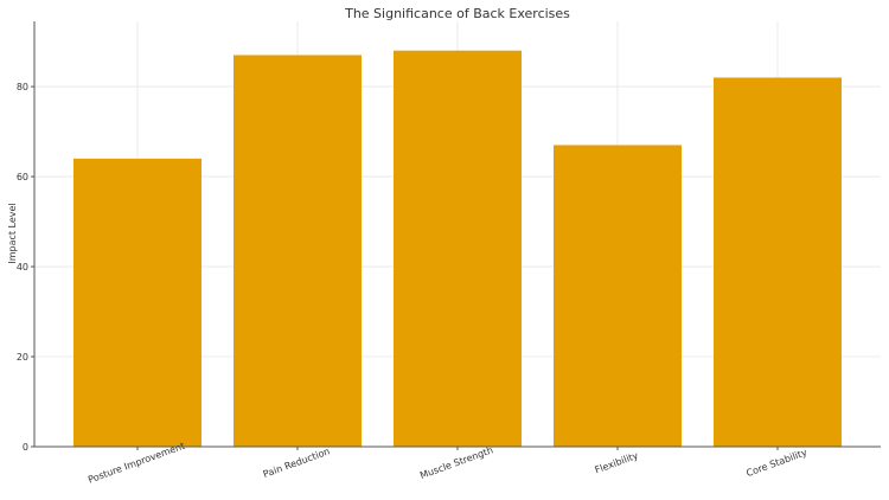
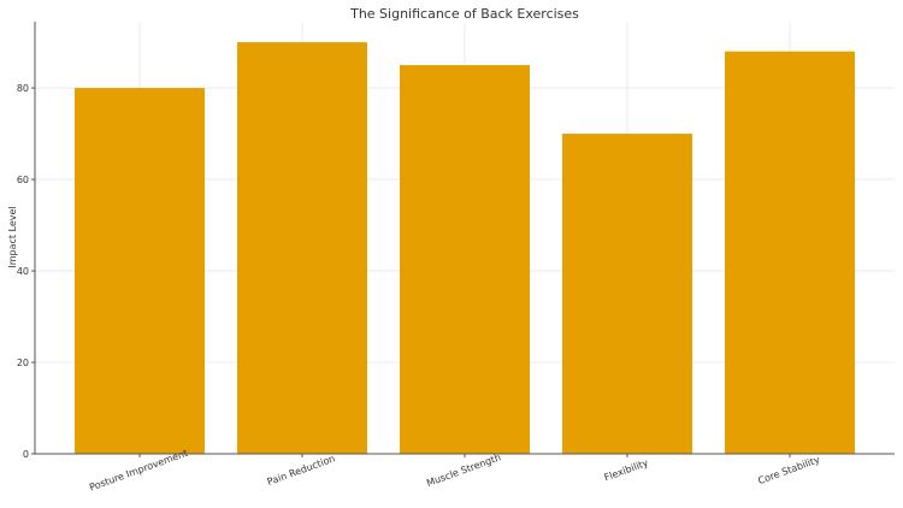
Posture Improvement: 64 -> 80
Pain Reduction: 87 -> 90
Muscle Strength: 88 -> 85
Flexibility: 67 -> 70
Core Stability: 82 -> 88
